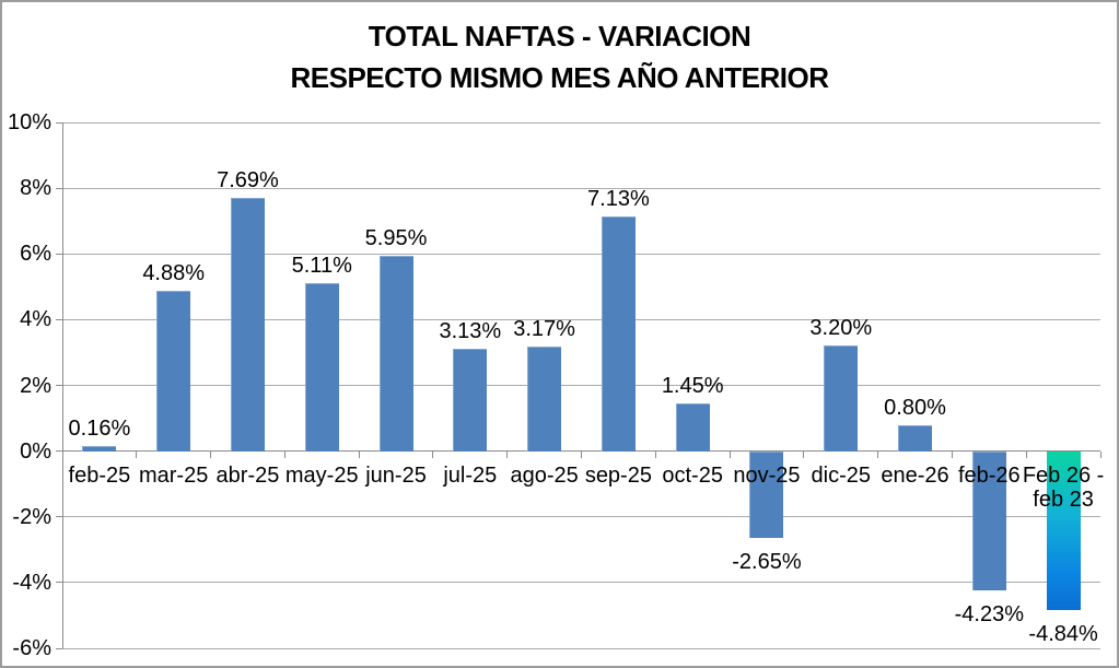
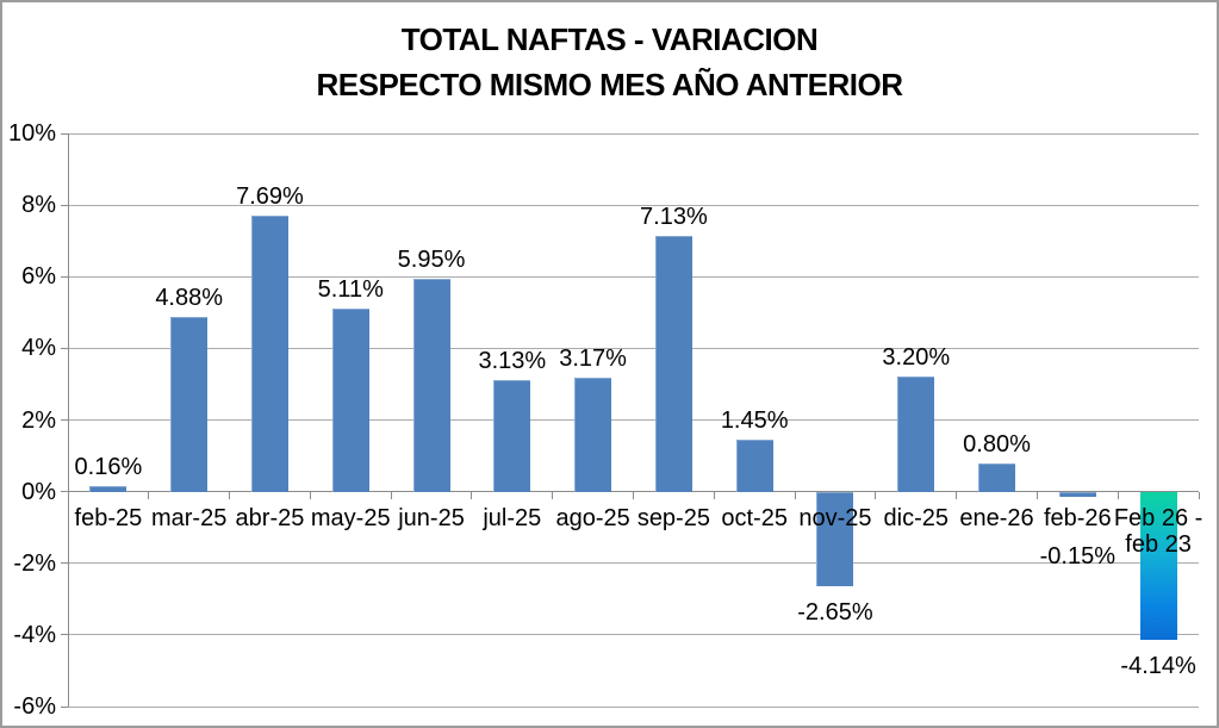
feb-26: -4.23% -> -0.15%
Feb 26 - feb 23: -4.84% -> -4.14%
